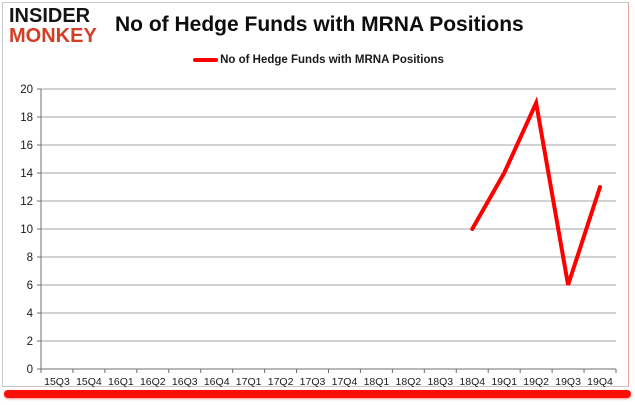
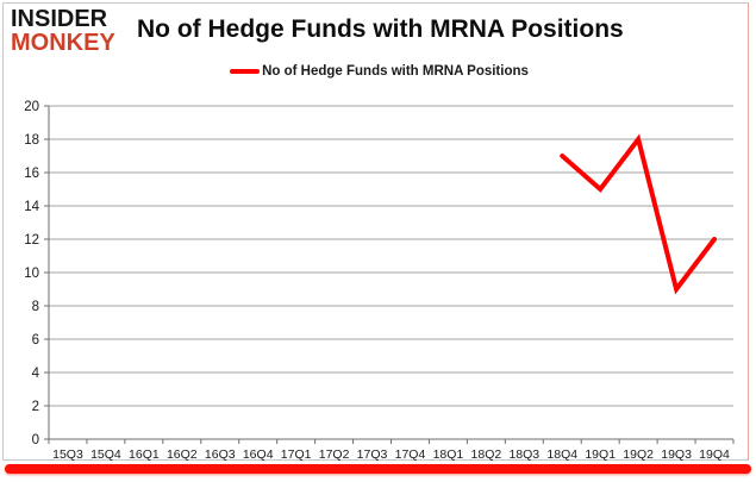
18Q4: 10 -> 17
19Q1: 14 -> 15
19Q2: 19 -> 18
19Q3: 6 -> 9
19Q4: 13 -> 12
